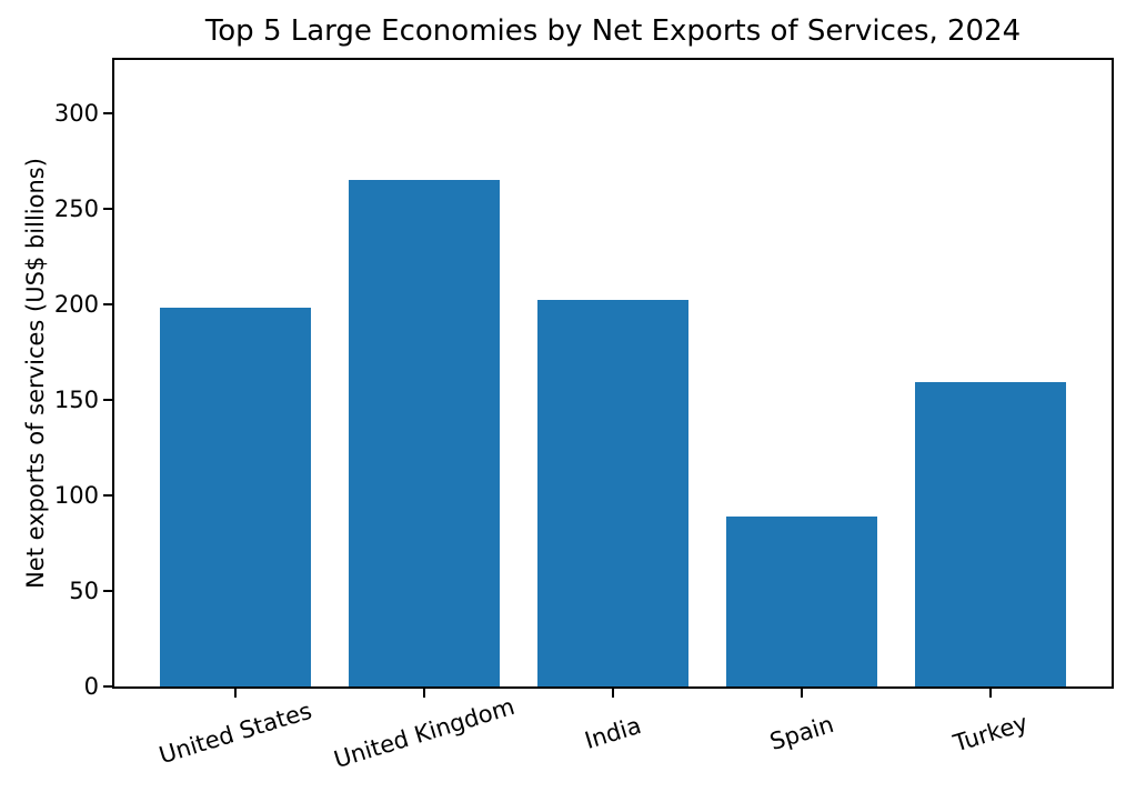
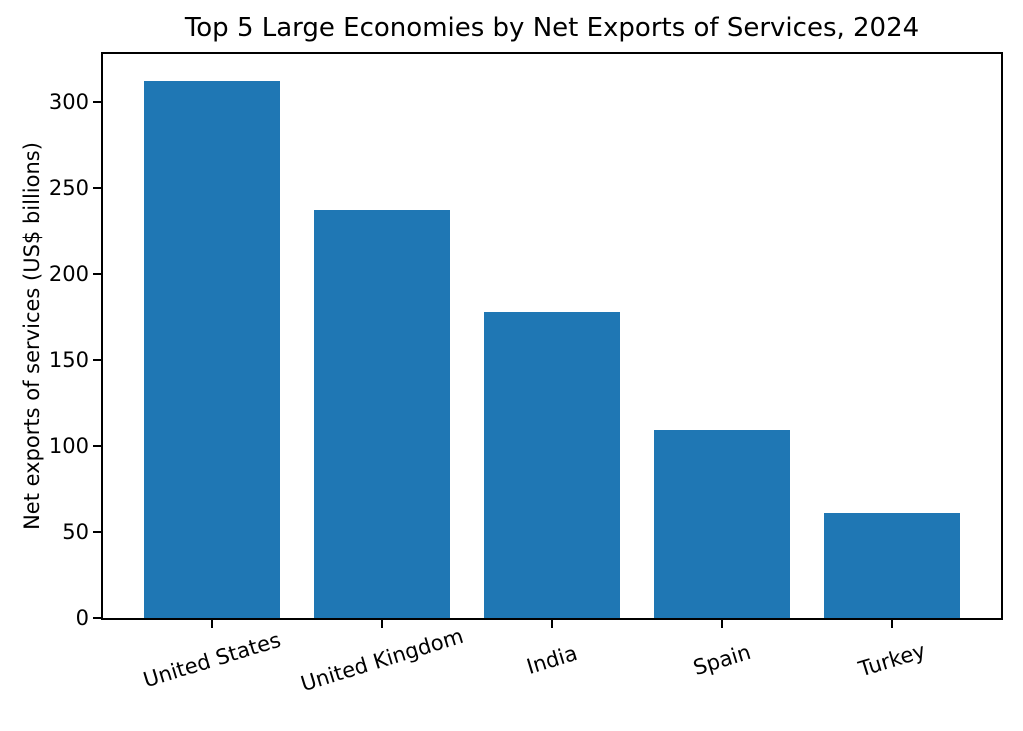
United States: 198 -> 312
United Kingdom: 265 -> 237
India: 202 -> 178
Spain: 89 -> 109
Turkey: 159 -> 61
